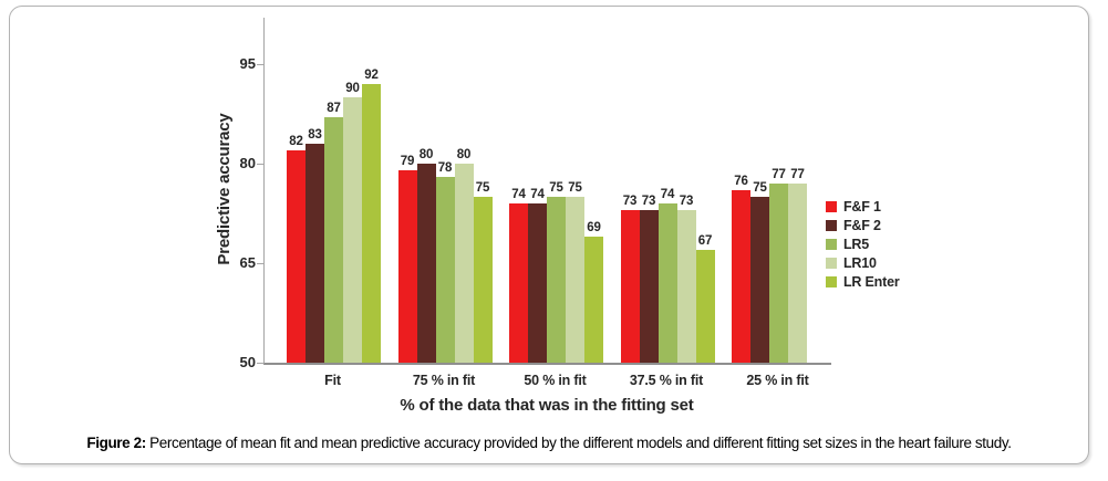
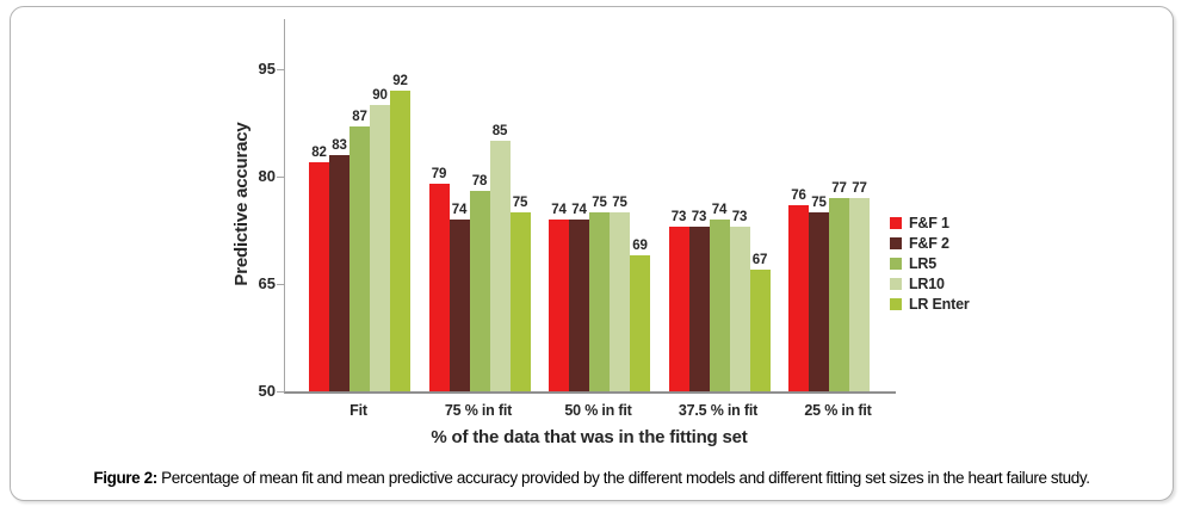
F&F 2/75 % in fit: 80 -> 74
LR10/75 % in fit: 80 -> 85
